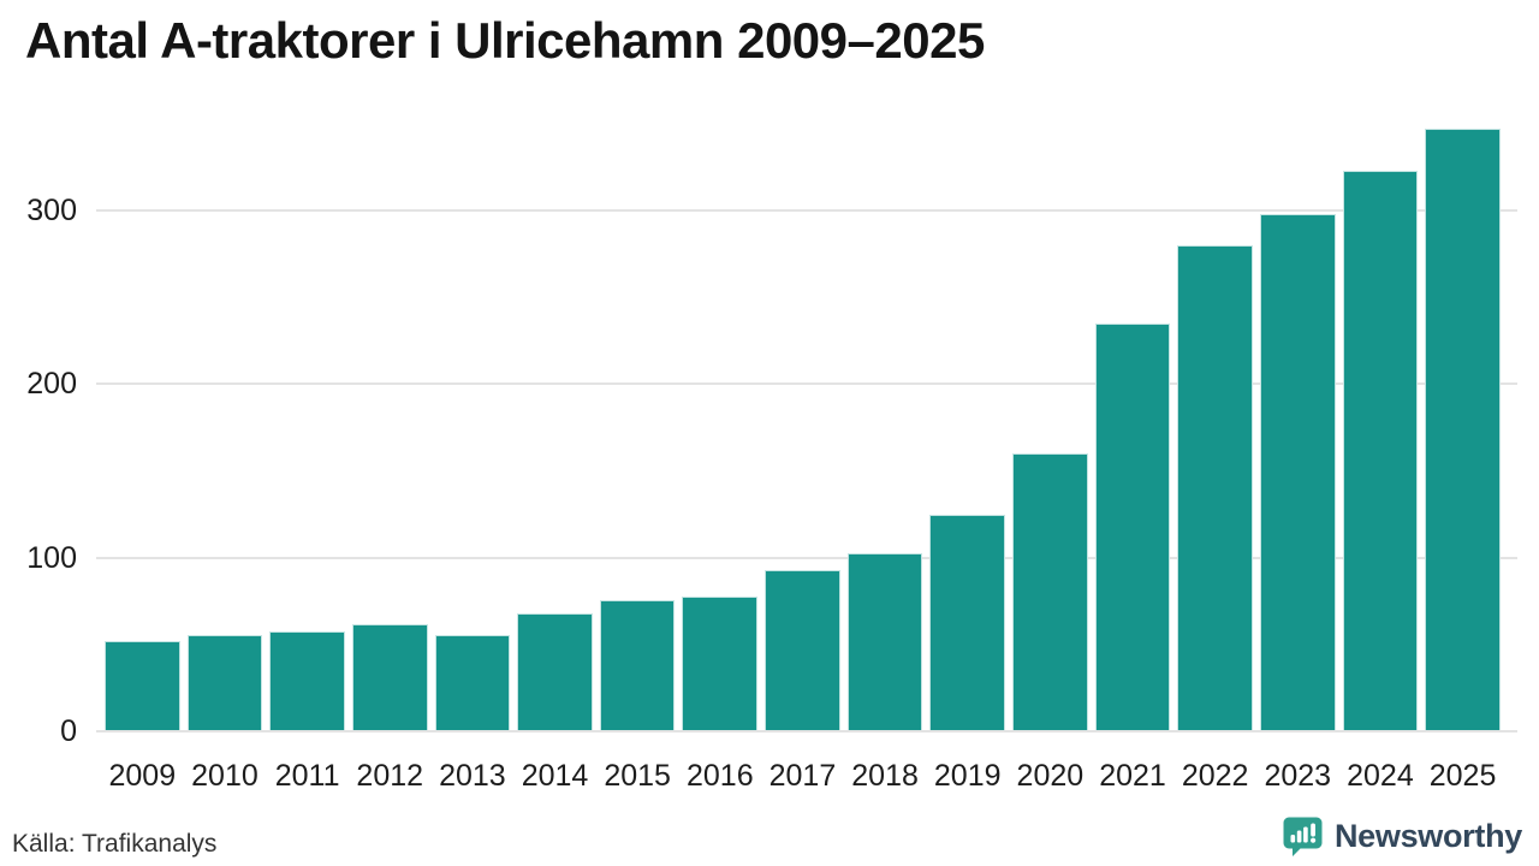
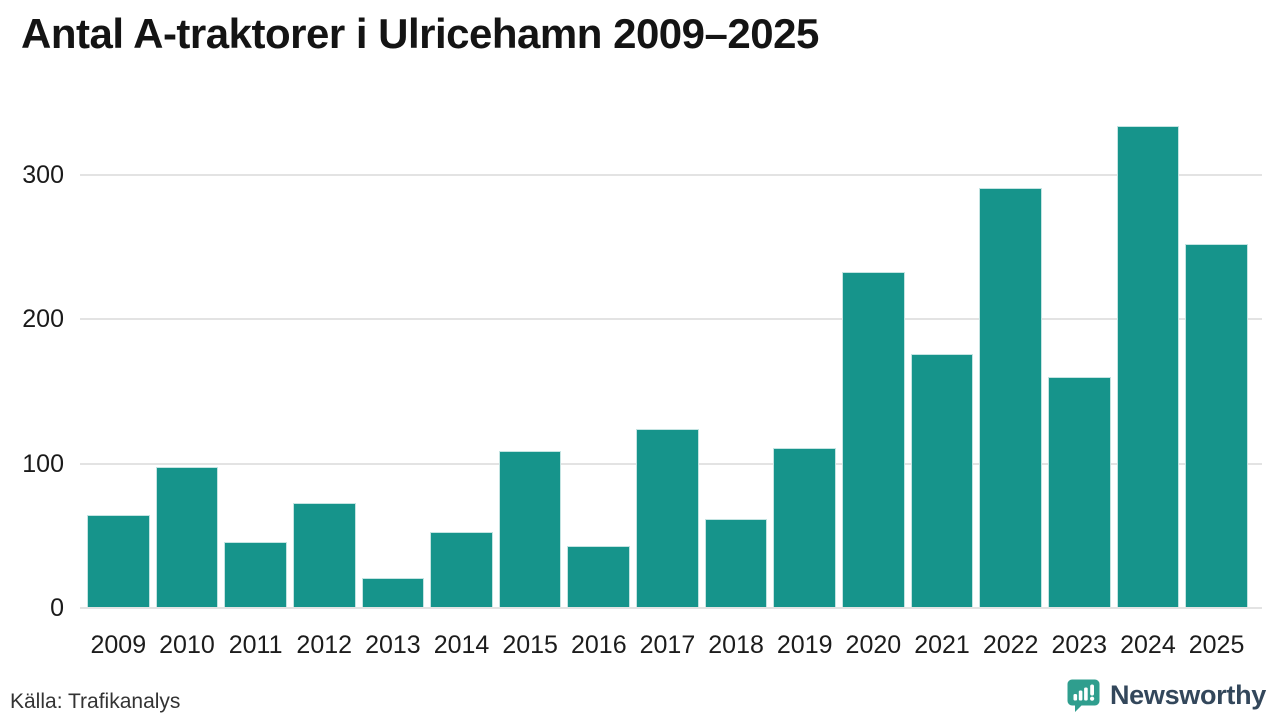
2009: 51 -> 64
2010: 55 -> 97
2011: 57 -> 45
2012: 61 -> 72
2013: 55 -> 20
2014: 67 -> 52
2015: 75 -> 108
2016: 77 -> 42
2017: 92 -> 123
2018: 102 -> 61
2019: 124 -> 110
2020: 159 -> 232
2021: 234 -> 175
2022: 279 -> 290
2023: 297 -> 159
2024: 322 -> 333
2025: 346 -> 251
